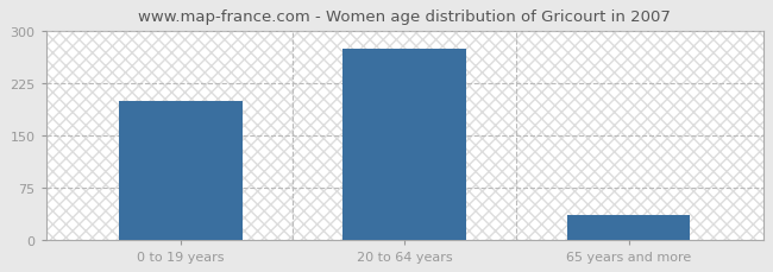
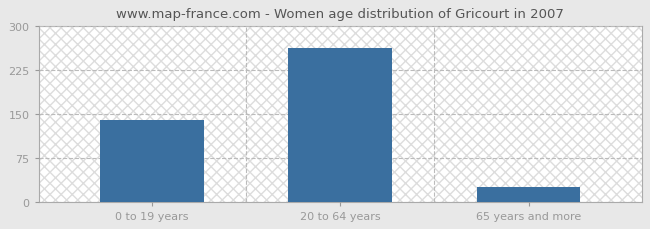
0 to 19 years: 198 -> 140
20 to 64 years: 274 -> 262
65 years and more: 36 -> 25
